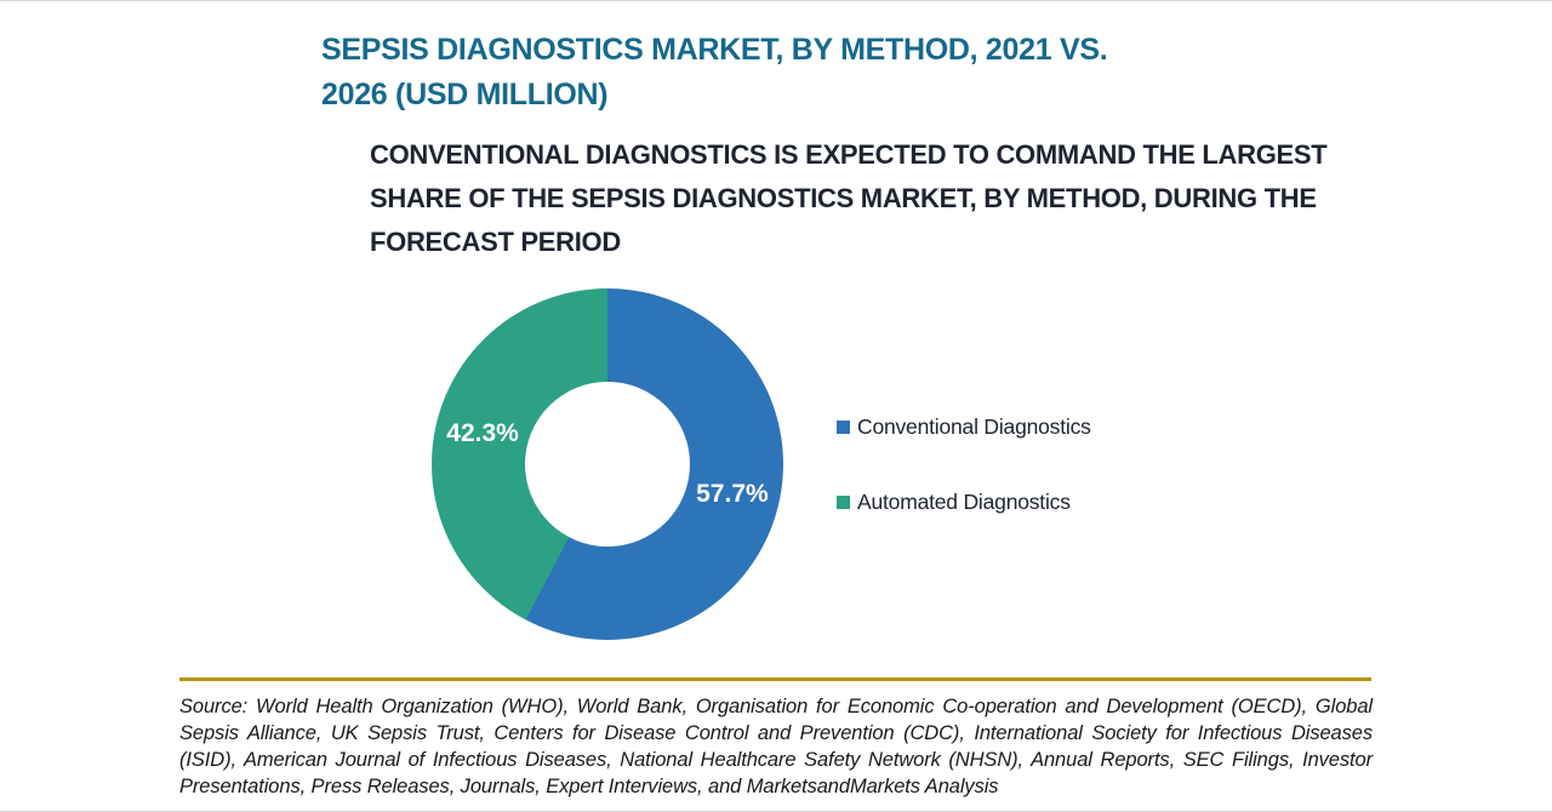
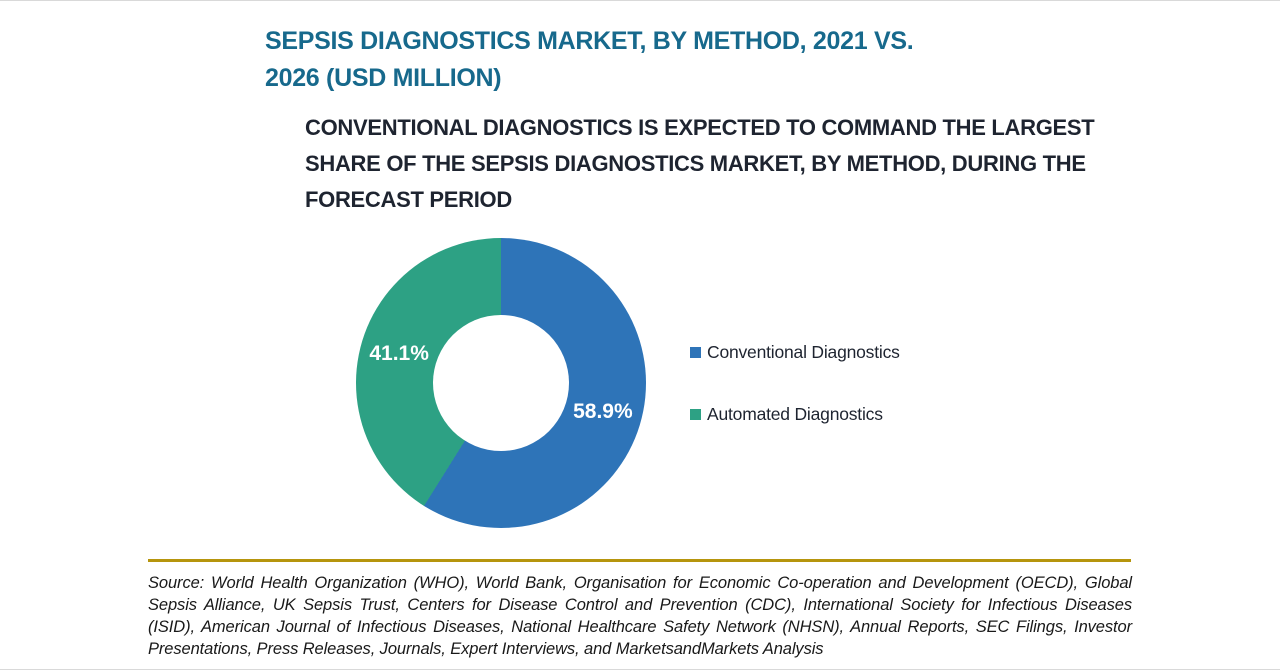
Conventional Diagnostics: 57.7% -> 58.9%
Automated Diagnostics: 42.3% -> 41.1%
